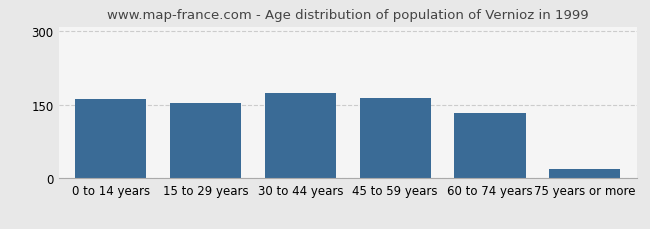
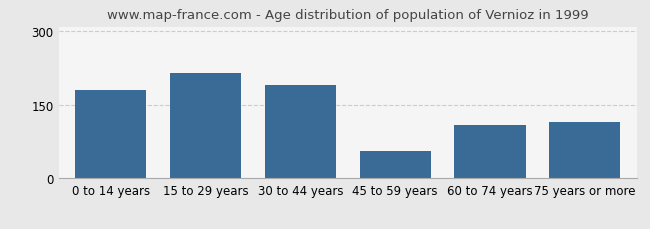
0 to 14 years: 163 -> 180
15 to 29 years: 155 -> 215
30 to 44 years: 175 -> 190
45 to 59 years: 165 -> 55
60 to 74 years: 133 -> 110
75 years or more: 20 -> 115
